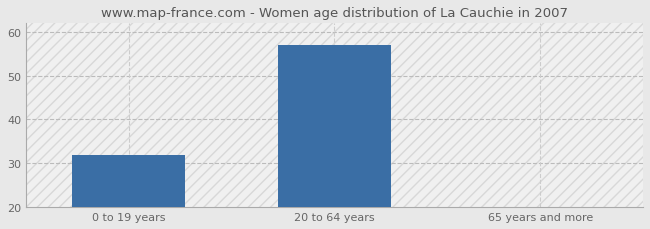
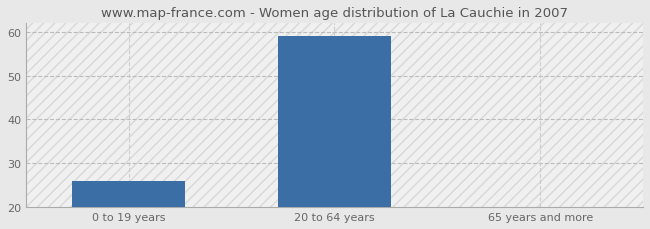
0 to 19 years: 32 -> 26
20 to 64 years: 57 -> 59
